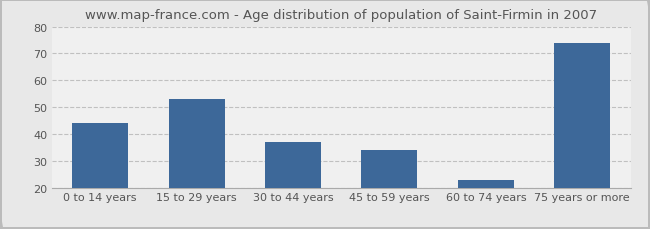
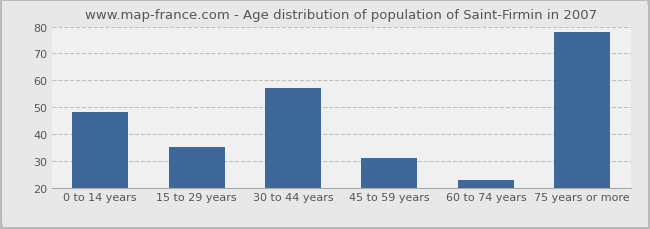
0 to 14 years: 44 -> 48
15 to 29 years: 53 -> 35
30 to 44 years: 37 -> 57
45 to 59 years: 34 -> 31
75 years or more: 74 -> 78
